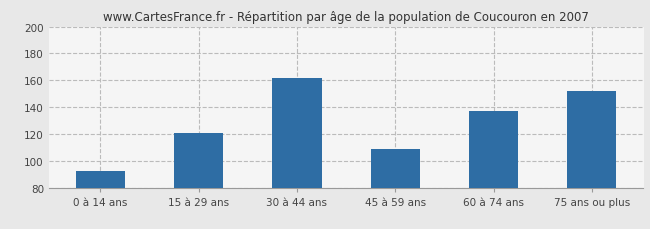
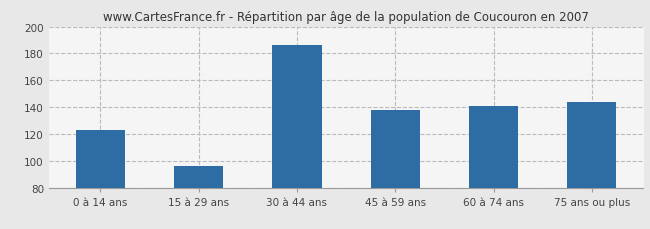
0 à 14 ans: 92 -> 123
15 à 29 ans: 121 -> 96
30 à 44 ans: 162 -> 186
45 à 59 ans: 109 -> 138
60 à 74 ans: 137 -> 141
75 ans ou plus: 152 -> 144
